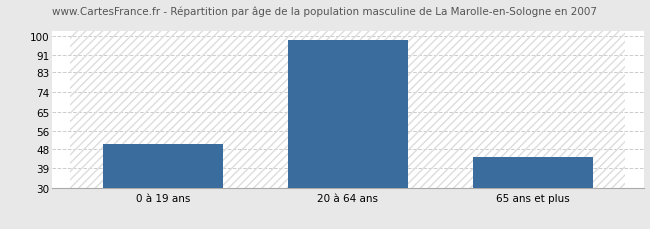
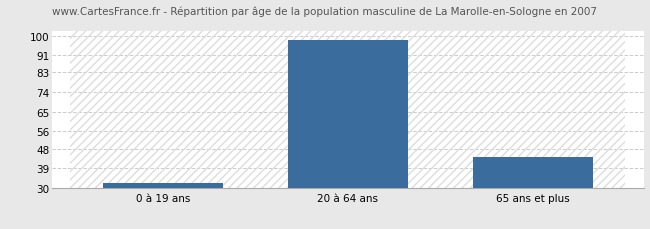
0 à 19 ans: 50 -> 32
